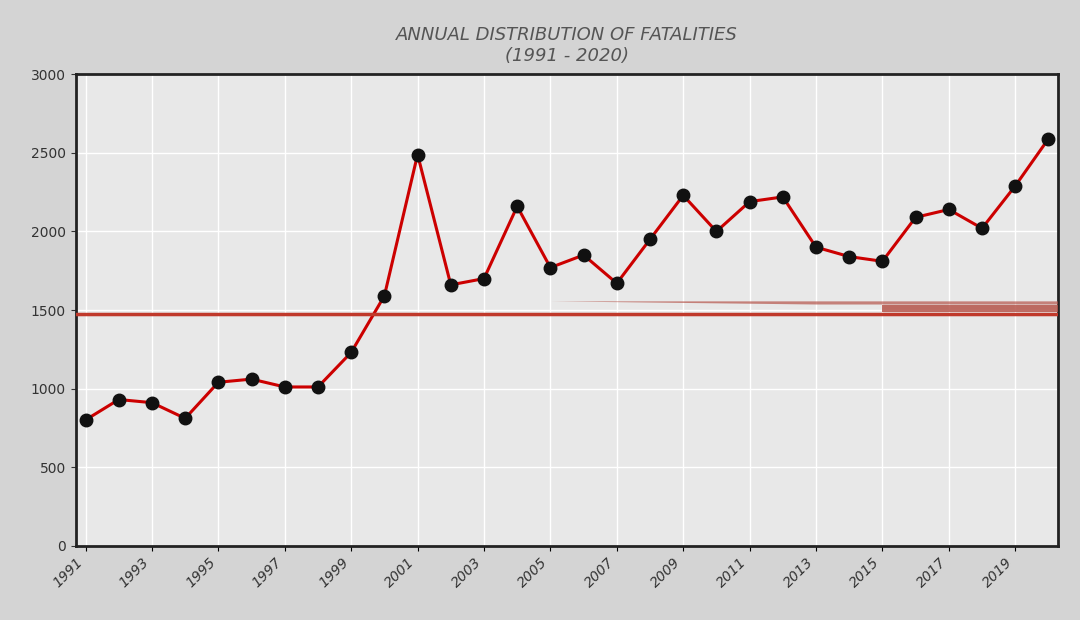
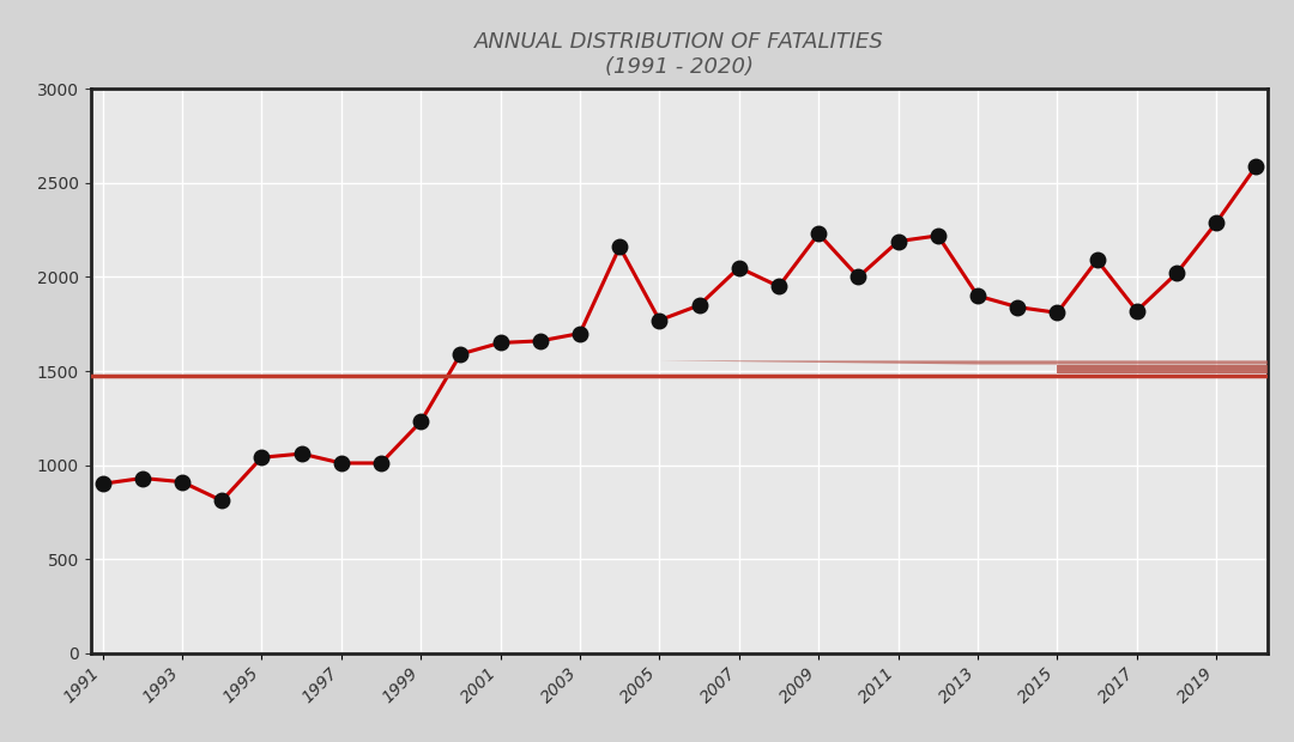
1991: 800 -> 900
2001: 2490 -> 1650
2007: 1670 -> 2050
2017: 2140 -> 1820
